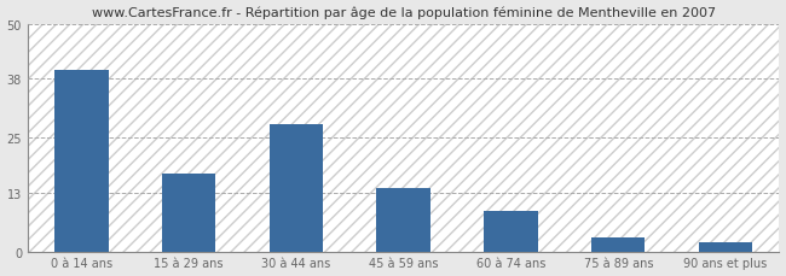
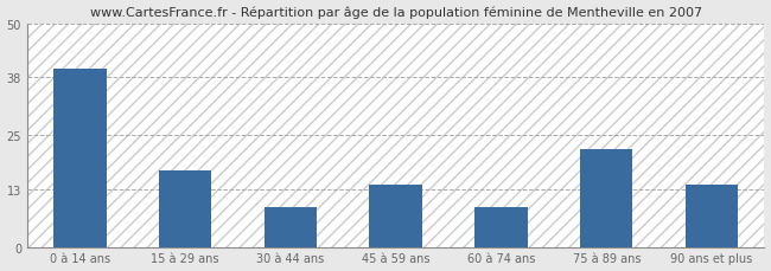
30 à 44 ans: 28 -> 9
75 à 89 ans: 3 -> 22
90 ans et plus: 2 -> 14
